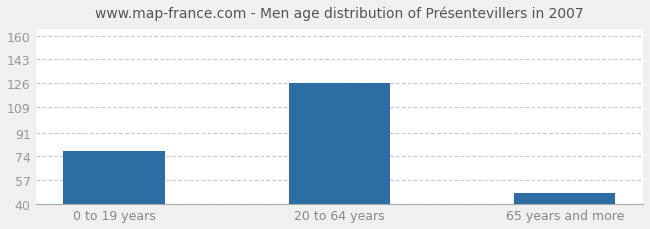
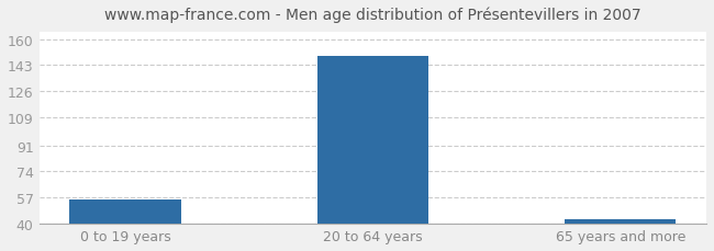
0 to 19 years: 78 -> 56
20 to 64 years: 126 -> 149
65 years and more: 48 -> 43
